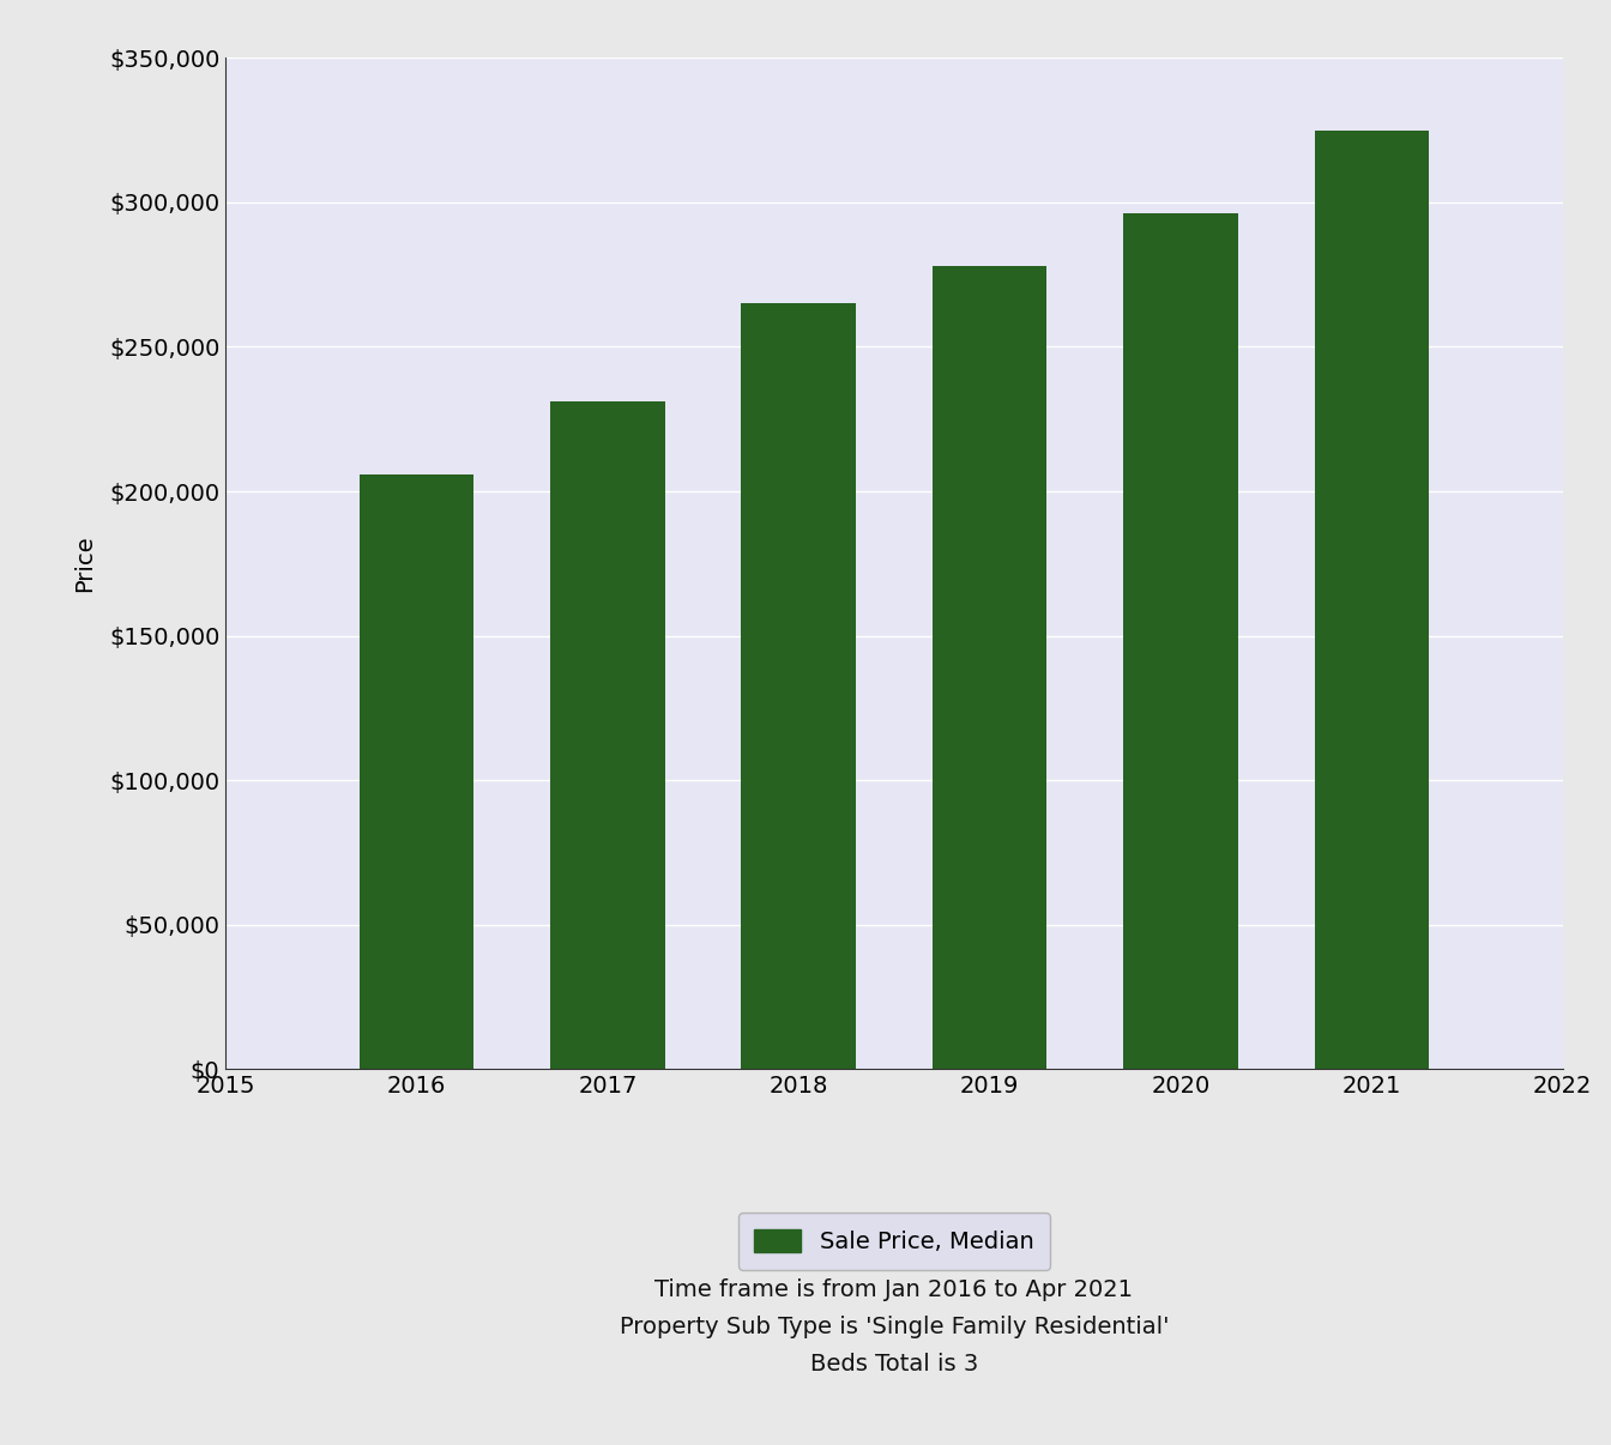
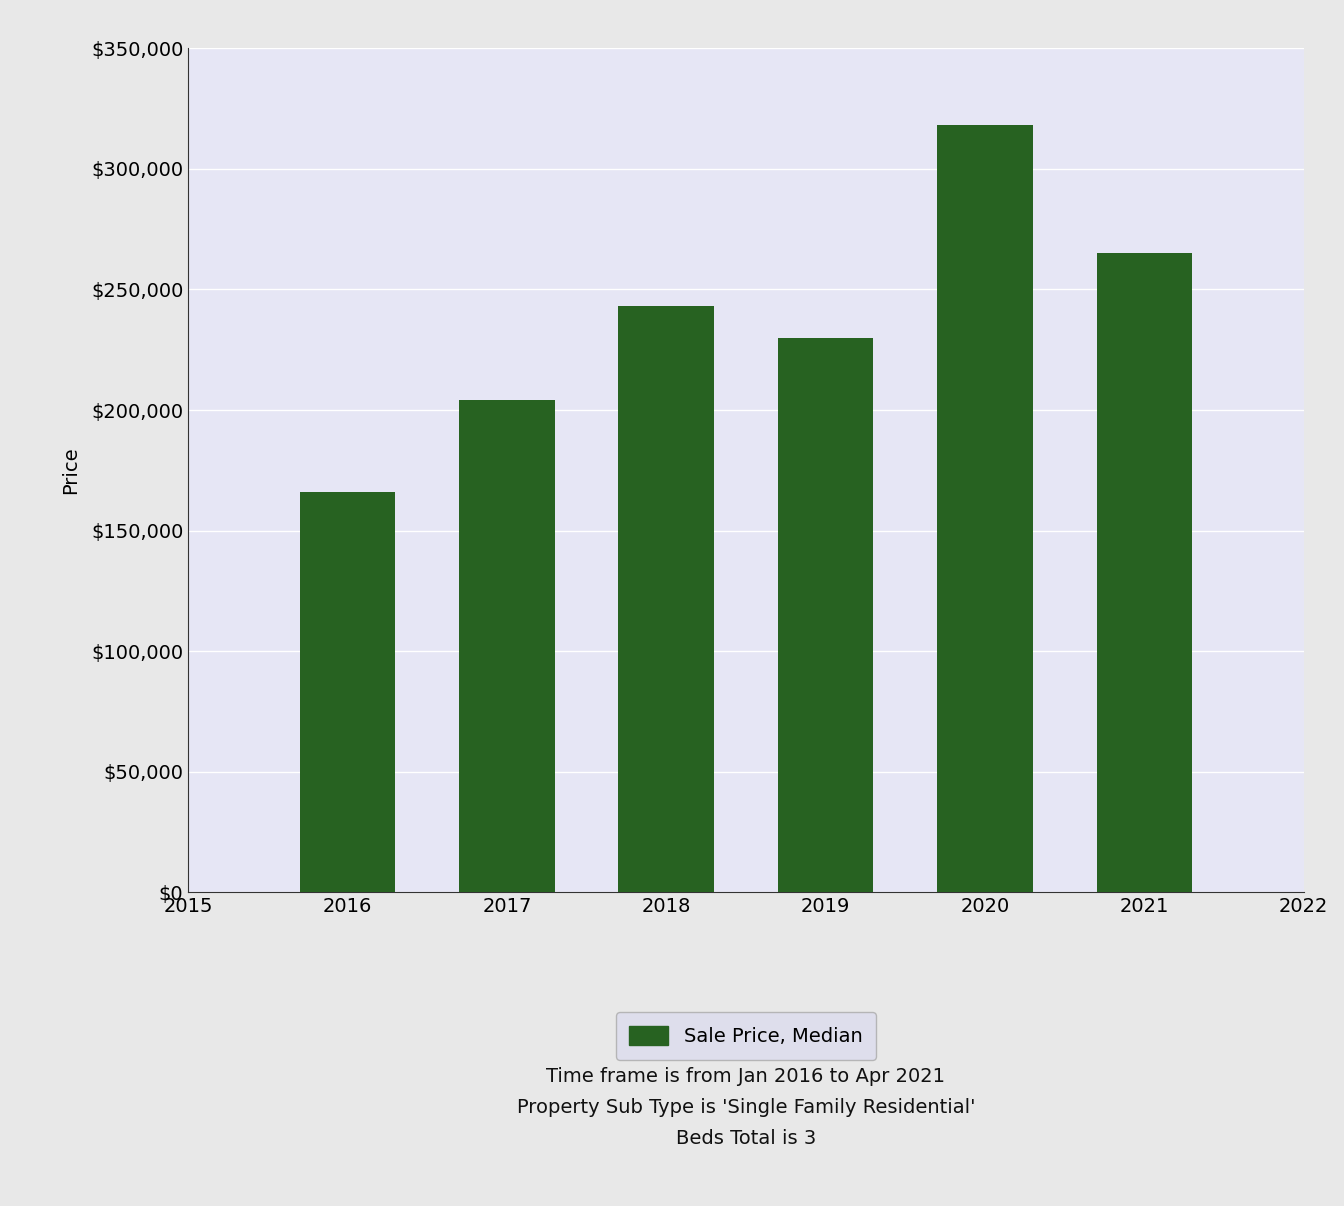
2016: $206,000 -> $166,000
2017: $231,000 -> $204,000
2018: $265,000 -> $243,000
2019: $278,000 -> $230,000
2020: $296,000 -> $318,000
2021: $325,000 -> $265,000
